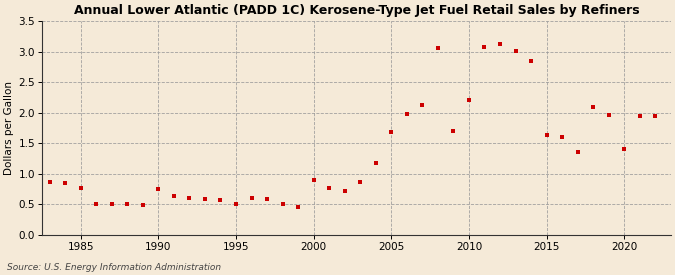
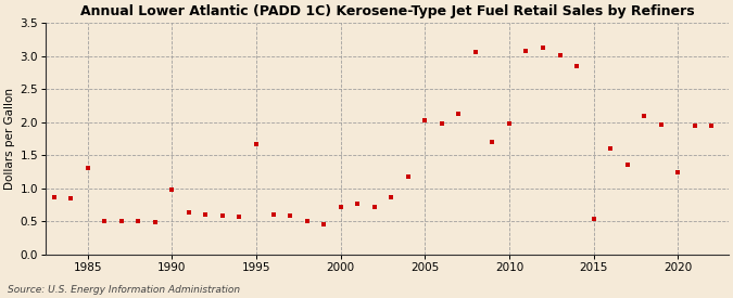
1985: 0.76 -> 1.30
1990: 0.75 -> 0.98
1995: 0.51 -> 1.66
2000: 0.90 -> 0.72
2005: 1.68 -> 2.02
2010: 2.20 -> 1.98
2015: 1.63 -> 0.54
2020: 1.41 -> 1.24
